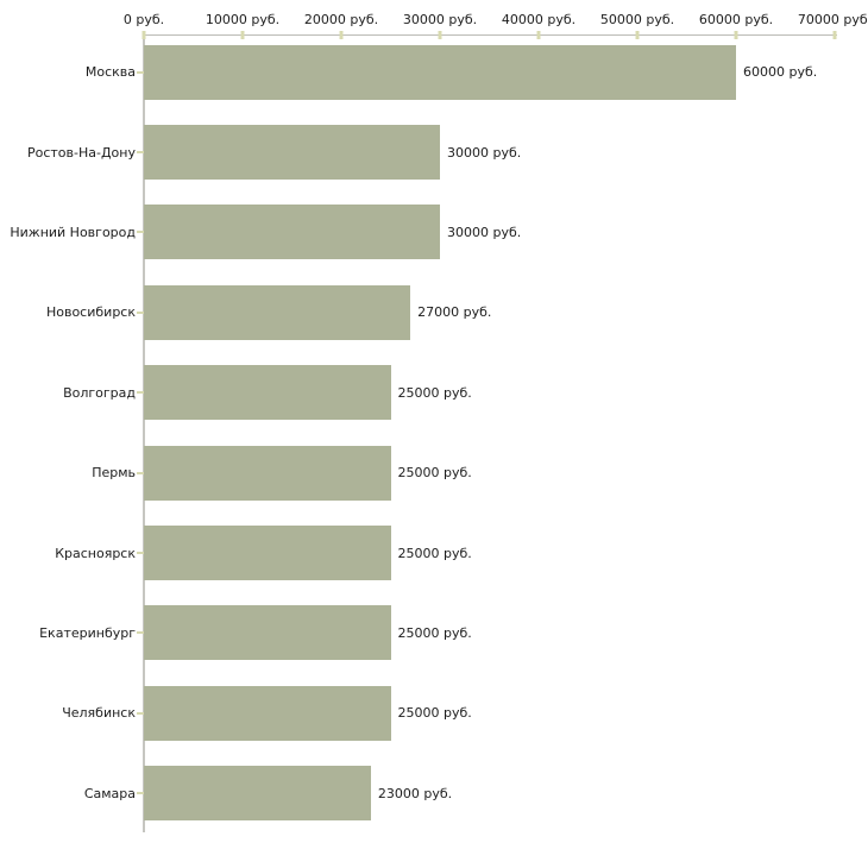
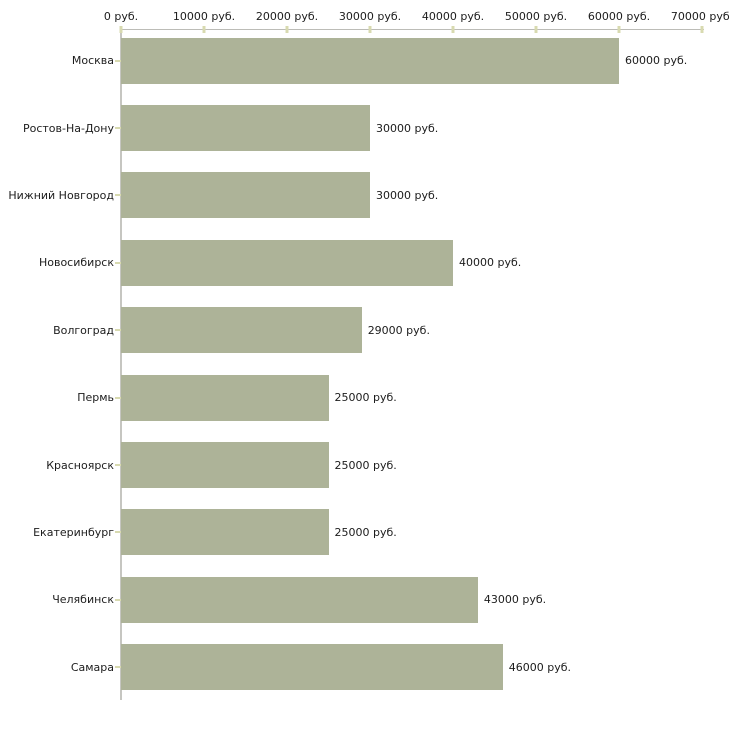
Новосибирск: 27000 -> 40000
Волгоград: 25000 -> 29000
Челябинск: 25000 -> 43000
Самара: 23000 -> 46000
